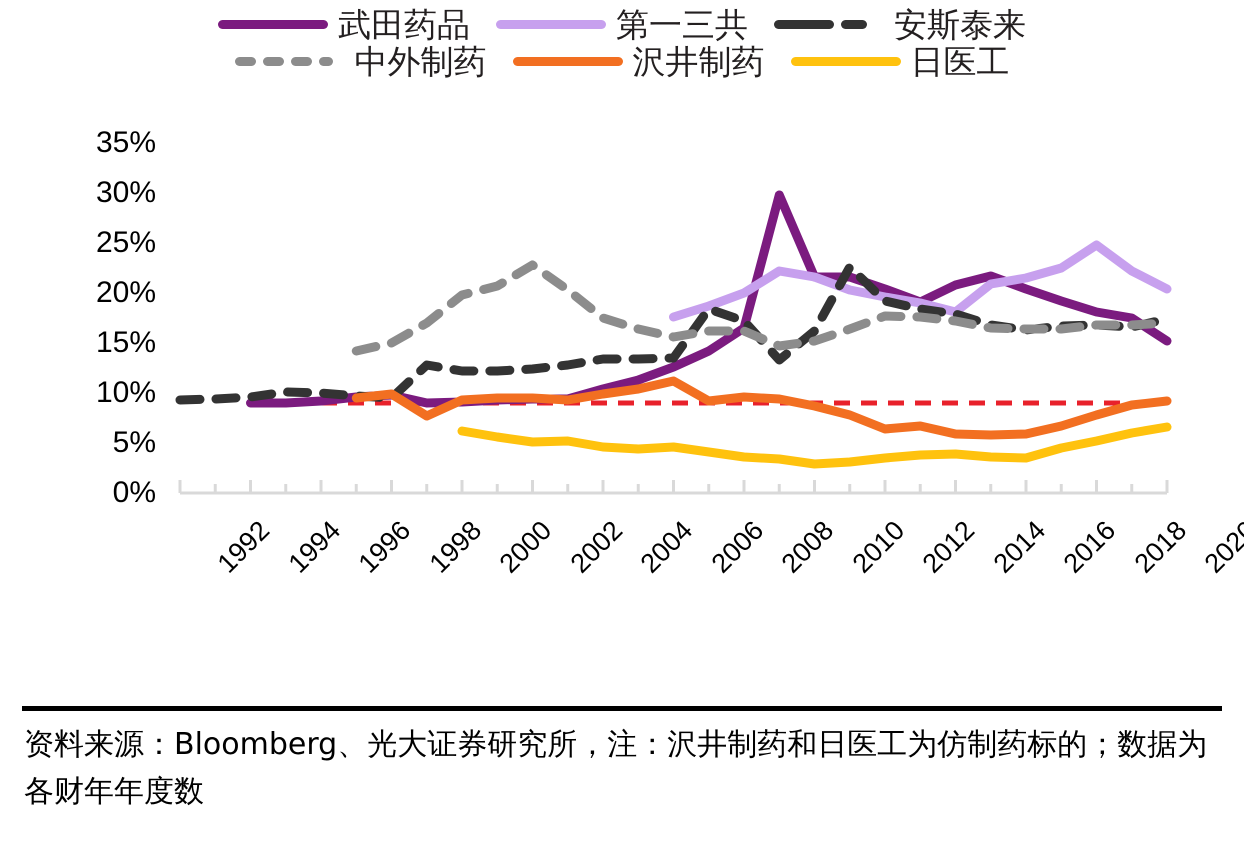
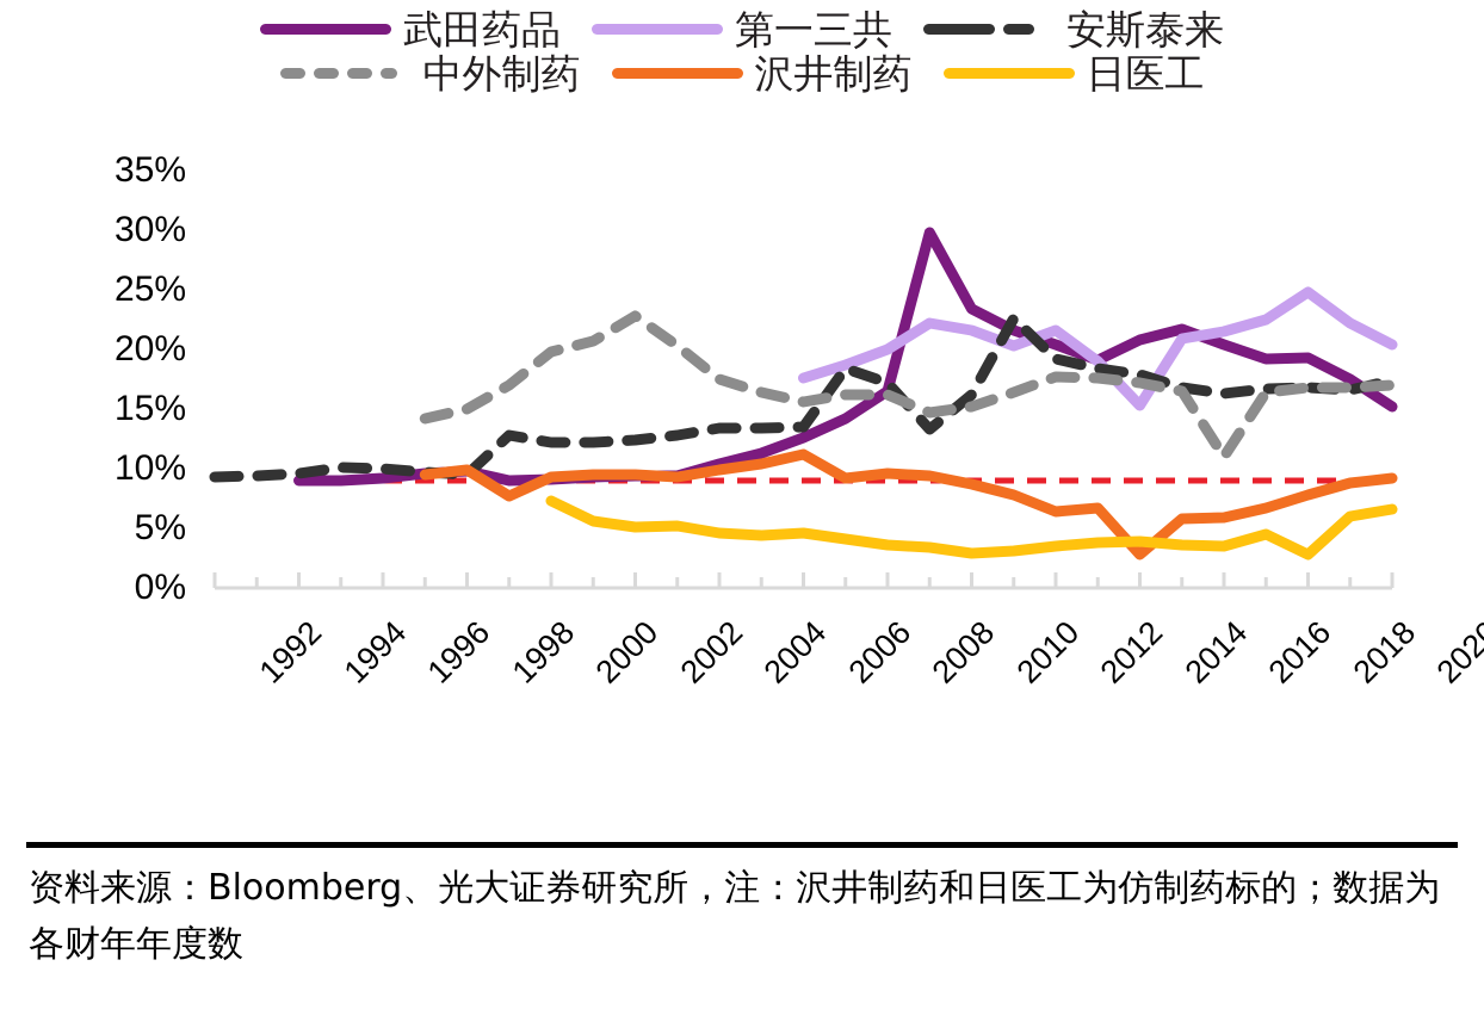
日医工/2000: 6.2% -> 7.3%
武田药品/2010: 21.6% -> 23.4%
第一三共/2012: 19.6% -> 21.6%
第一三共/2014: 18.1% -> 15.3%
沢井制药/2014: 5.9% -> 2.8%
中外制药/2016: 16.4% -> 11.0%
武田药品/2018: 18.1% -> 19.3%
日医工/2018: 5.2% -> 2.8%
